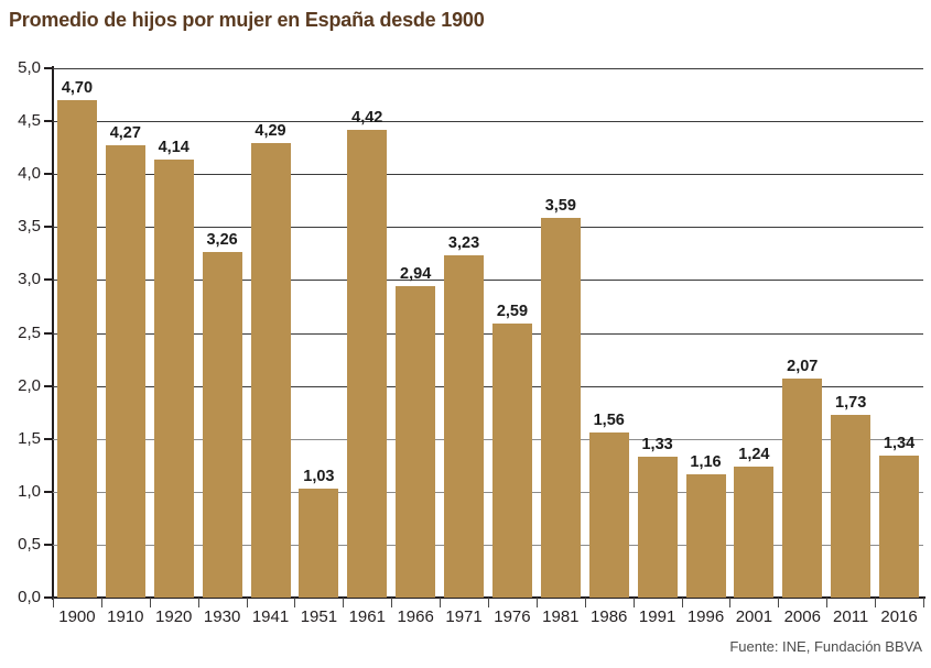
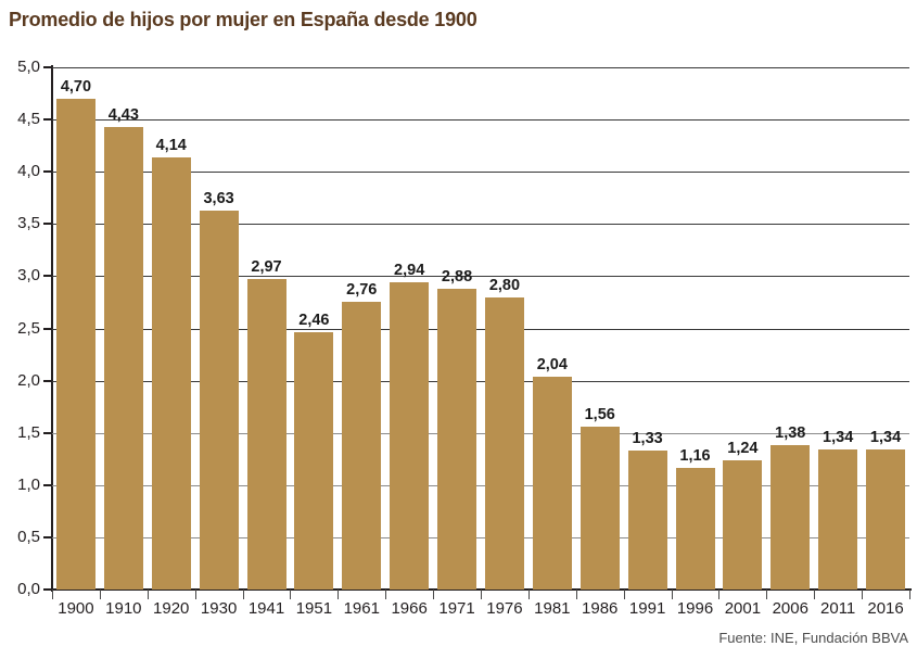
1910: 4,27 -> 4,43
1930: 3,26 -> 3,63
1941: 4,29 -> 2,97
1951: 1,03 -> 2,46
1961: 4,42 -> 2,76
1971: 3,23 -> 2,88
1976: 2,59 -> 2,80
1981: 3,59 -> 2,04
2006: 2,07 -> 1,38
2011: 1,73 -> 1,34
